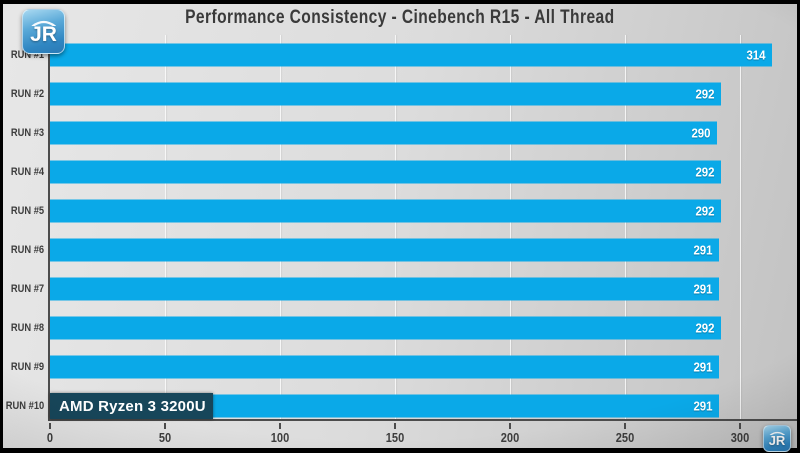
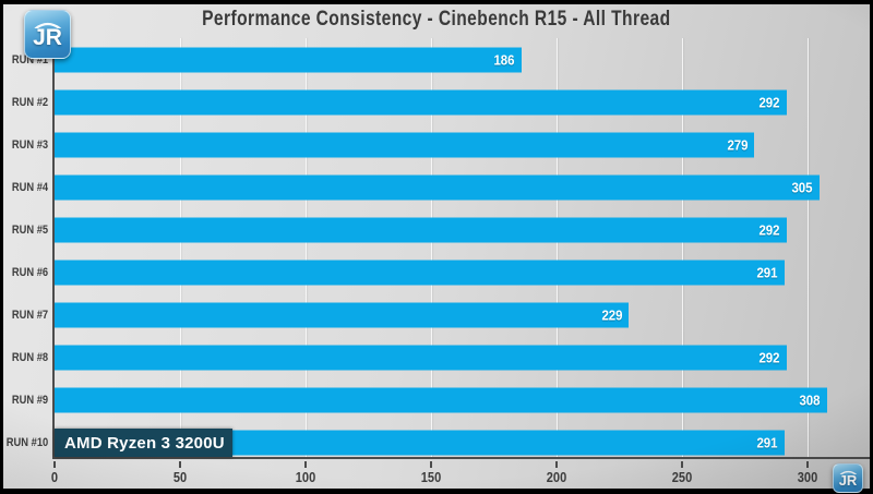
RUN #1: 314 -> 186
RUN #3: 290 -> 279
RUN #4: 292 -> 305
RUN #7: 291 -> 229
RUN #9: 291 -> 308
